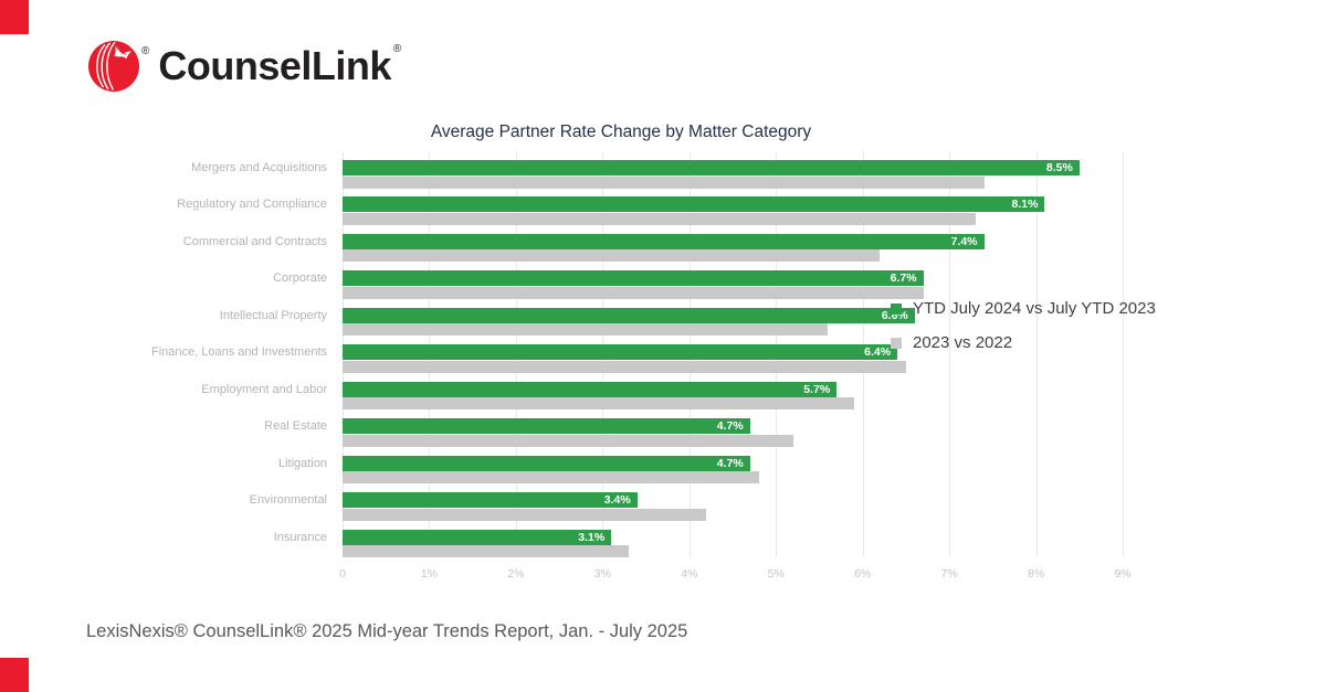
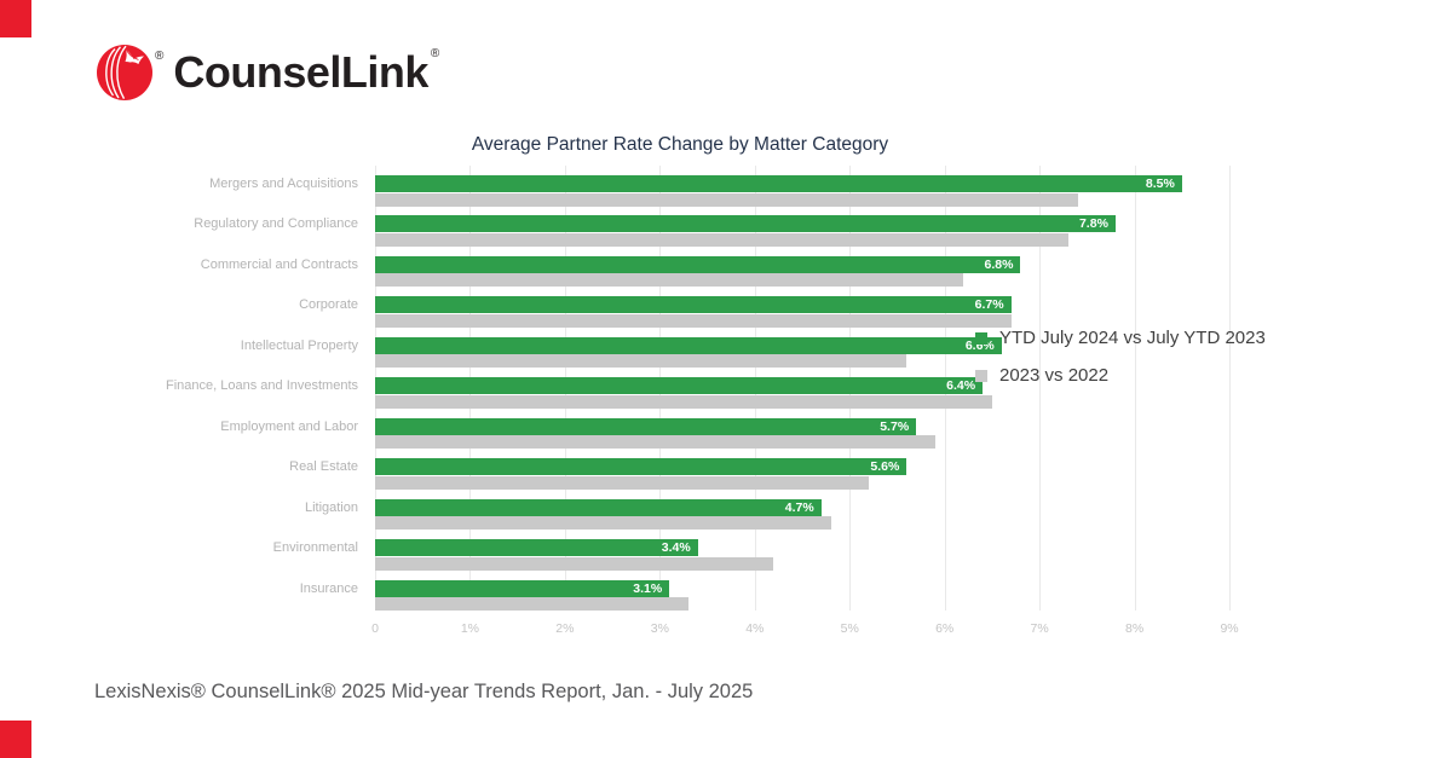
YTD July 2024 vs July YTD 2023/Regulatory and Compliance: 8.1% -> 7.8%
YTD July 2024 vs July YTD 2023/Commercial and Contracts: 7.4% -> 6.8%
YTD July 2024 vs July YTD 2023/Real Estate: 4.7% -> 5.6%
